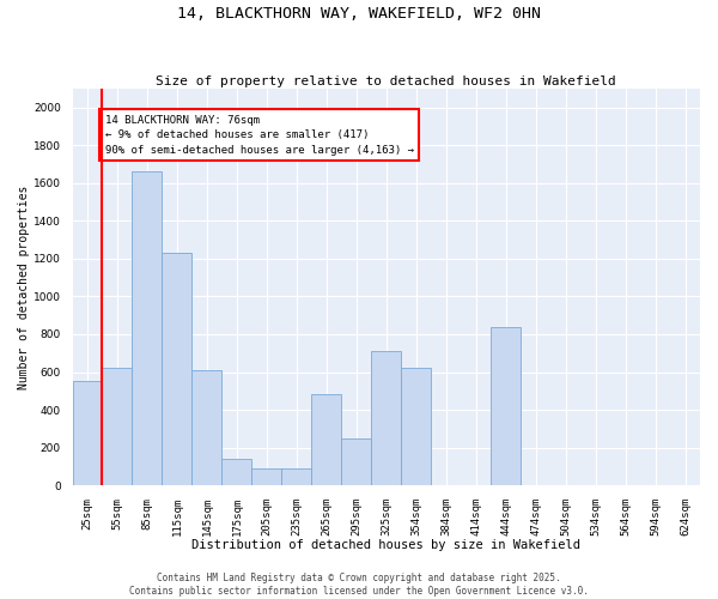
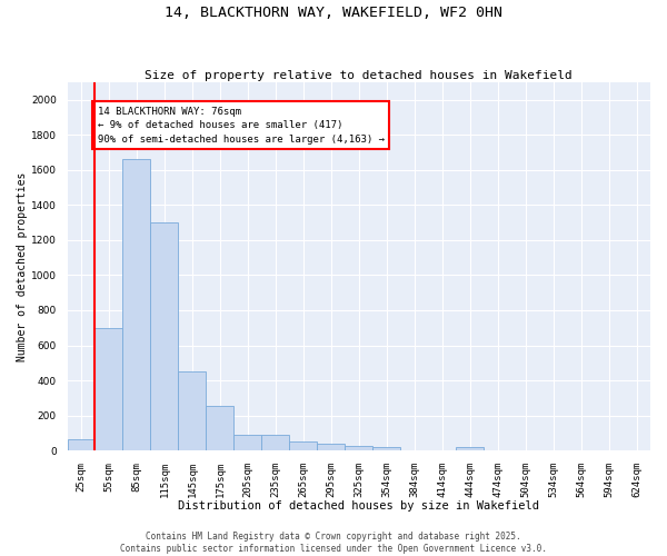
25sqm: 550 -> 60
55sqm: 620 -> 700
115sqm: 1230 -> 1300
145sqm: 610 -> 450
175sqm: 140 -> 260
265sqm: 480 -> 60
295sqm: 250 -> 40
325sqm: 710 -> 30
354sqm: 620 -> 20
444sqm: 840 -> 20
